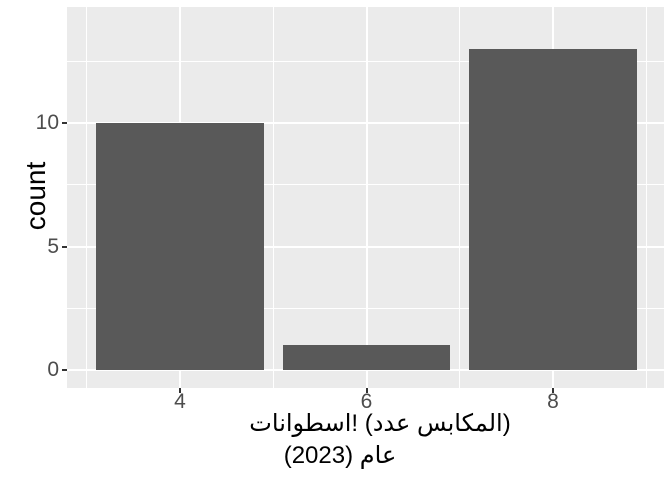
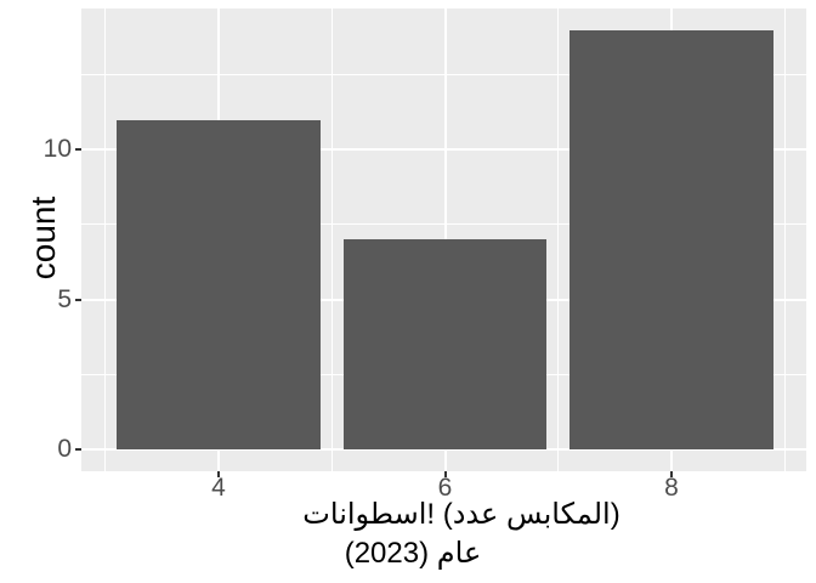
4: 10 -> 11
6: 1 -> 7
8: 13 -> 14
